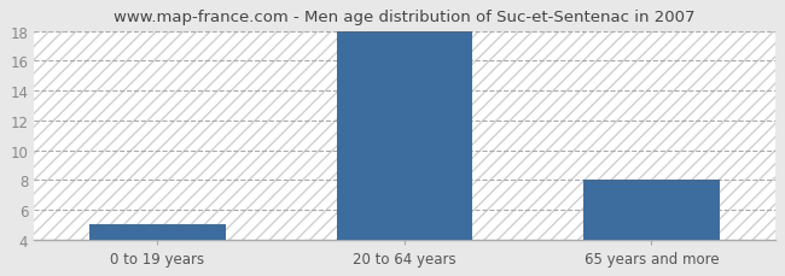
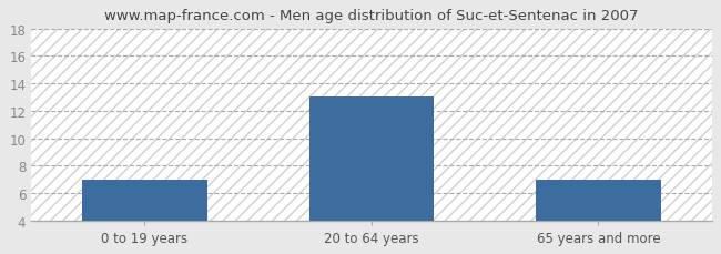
0 to 19 years: 5 -> 7
20 to 64 years: 18 -> 13
65 years and more: 8 -> 7
